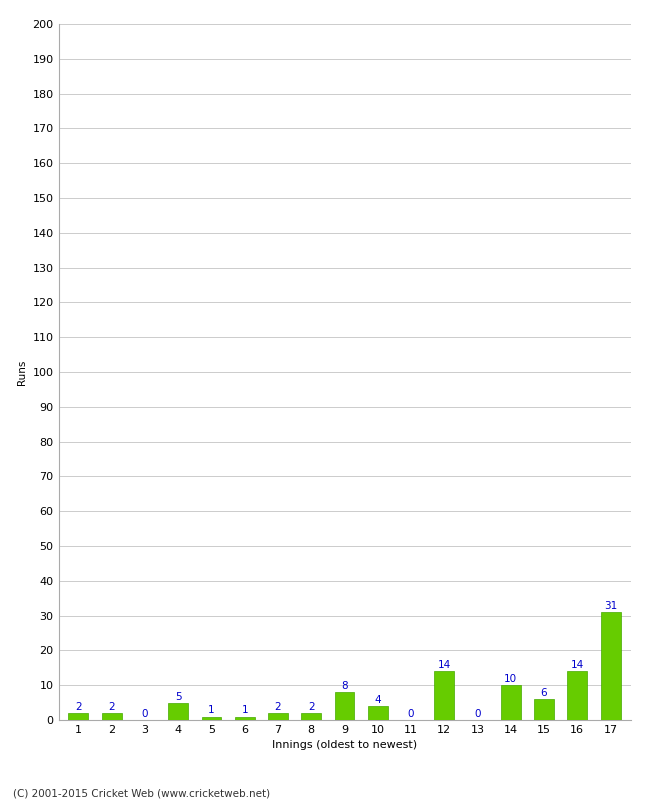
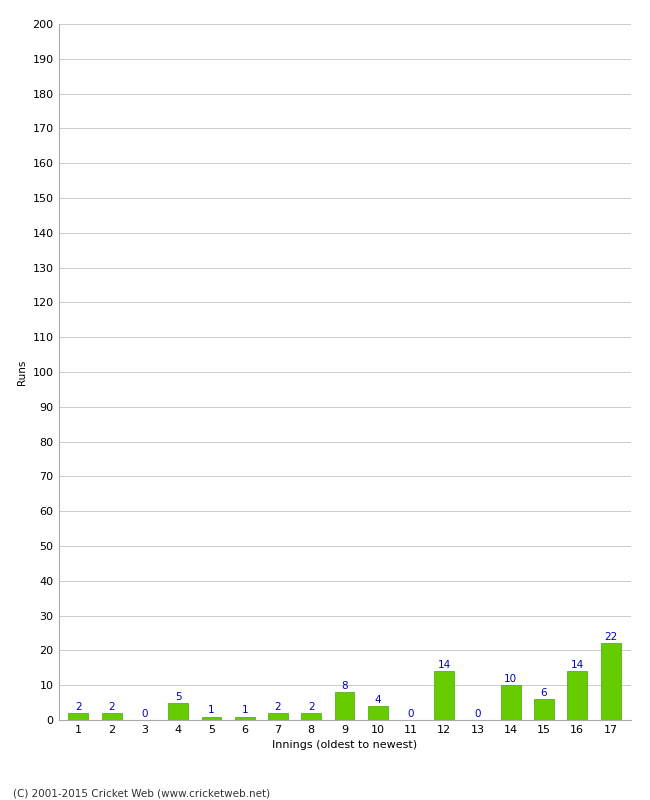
17: 31 -> 22
